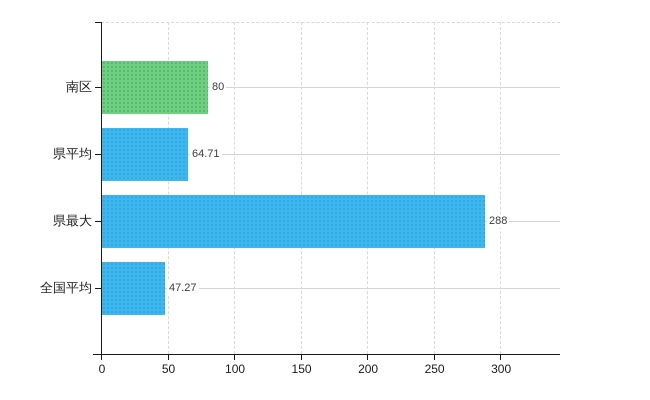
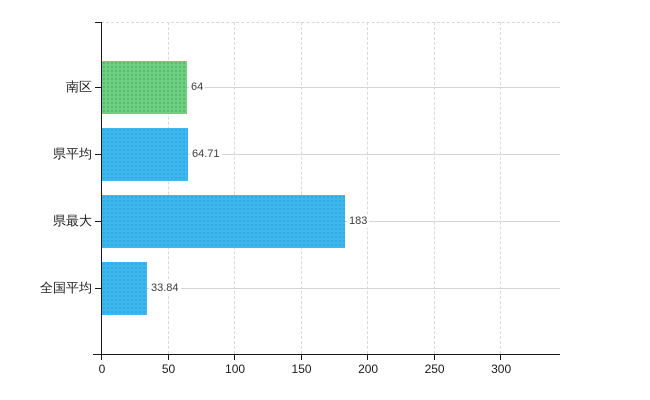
南区: 80 -> 64
県最大: 288 -> 183
全国平均: 47.27 -> 33.84
